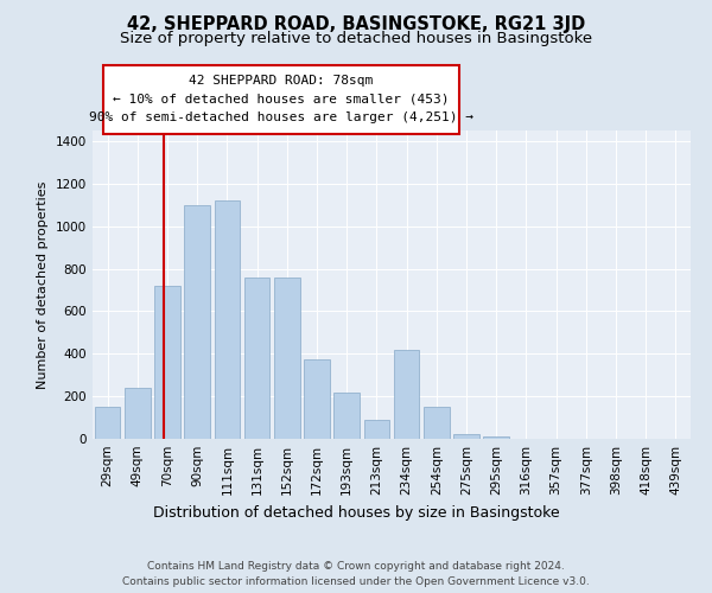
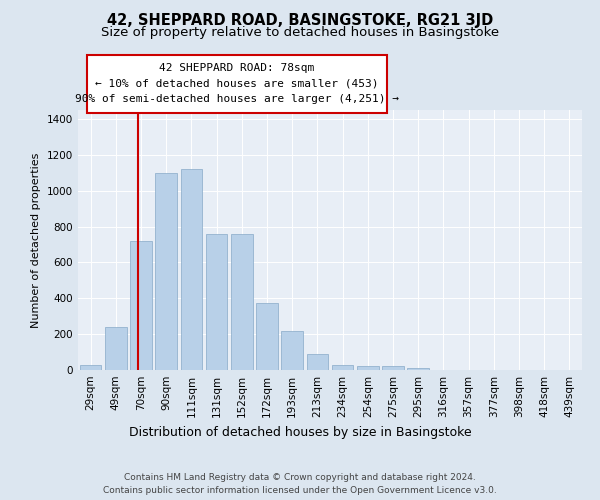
29sqm: 150 -> 30
234sqm: 420 -> 30
254sqm: 150 -> 20
